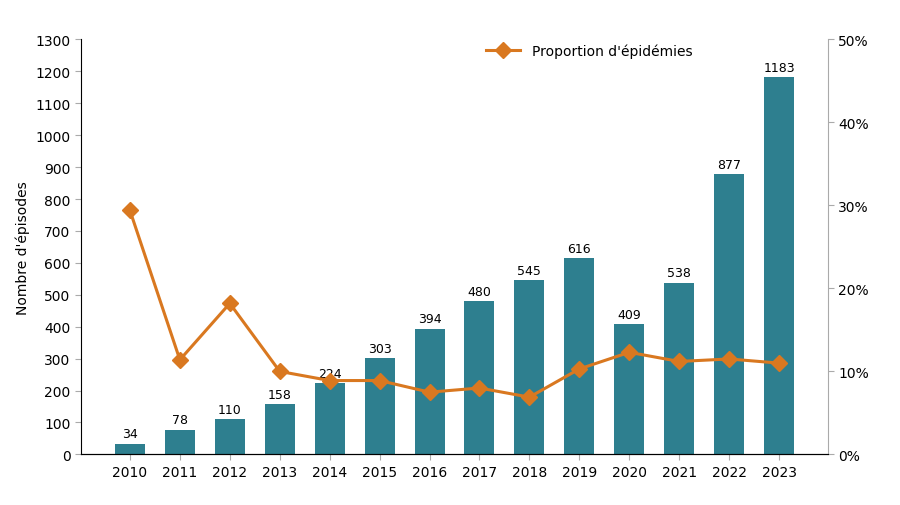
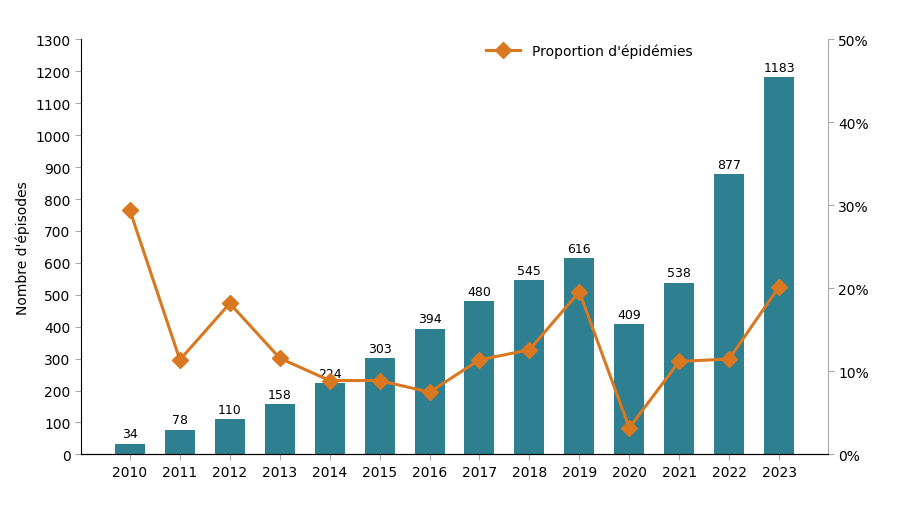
Proportion d'épidémies/2013: 10.0% -> 11.6%
Proportion d'épidémies/2017: 8.0% -> 11.4%
Proportion d'épidémies/2018: 6.9% -> 12.6%
Proportion d'épidémies/2019: 10.3% -> 19.6%
Proportion d'épidémies/2020: 12.3% -> 3.2%
Proportion d'épidémies/2023: 11.0% -> 20.2%
